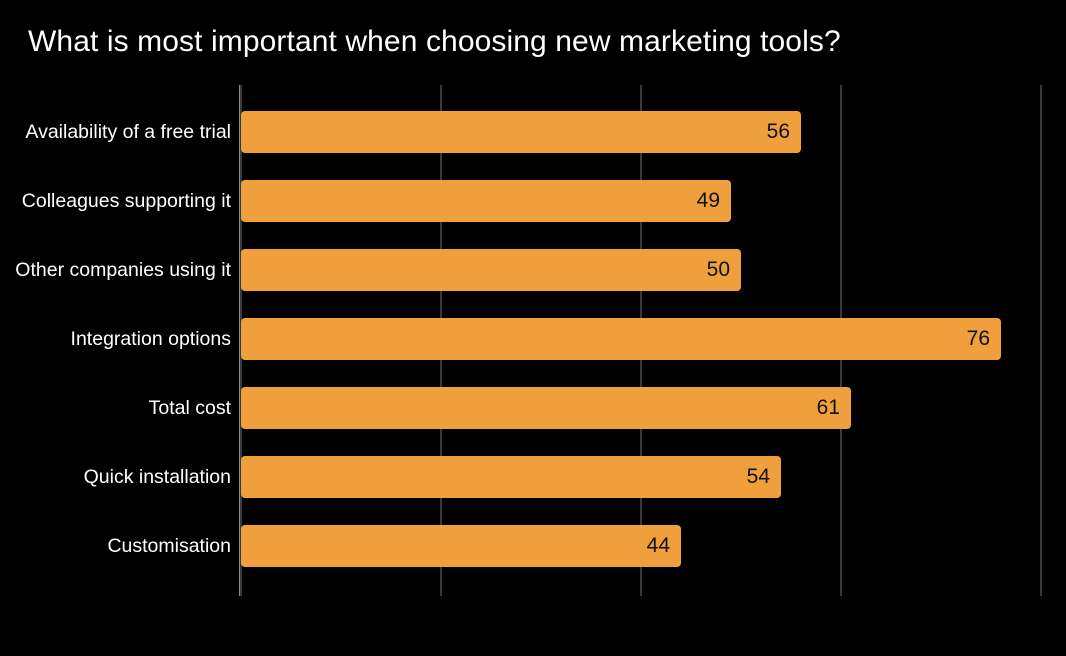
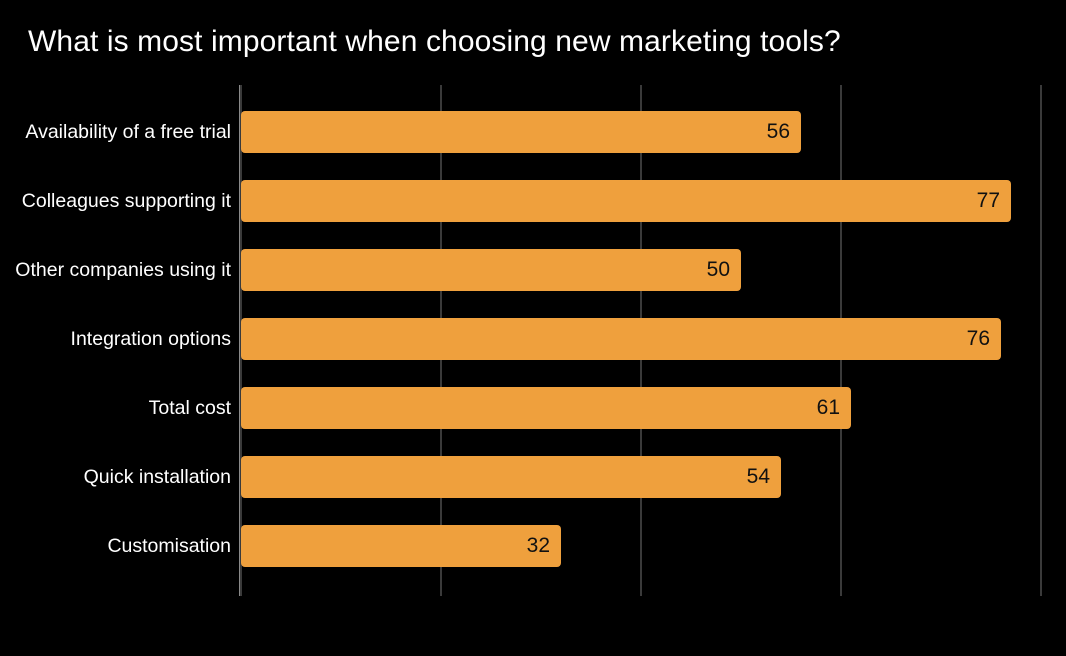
Colleagues supporting it: 49 -> 77
Customisation: 44 -> 32
